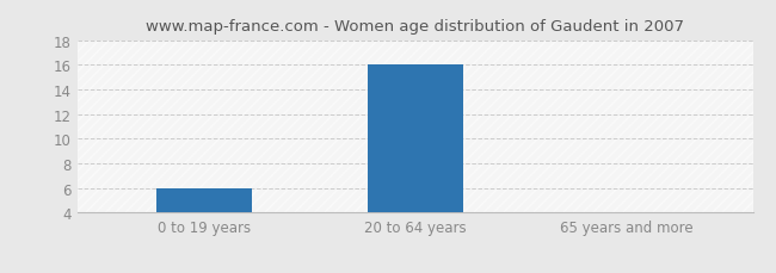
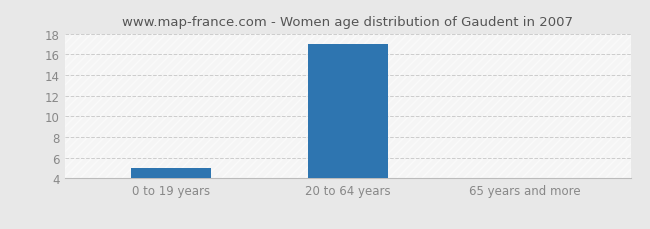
0 to 19 years: 6 -> 5
20 to 64 years: 16 -> 17
